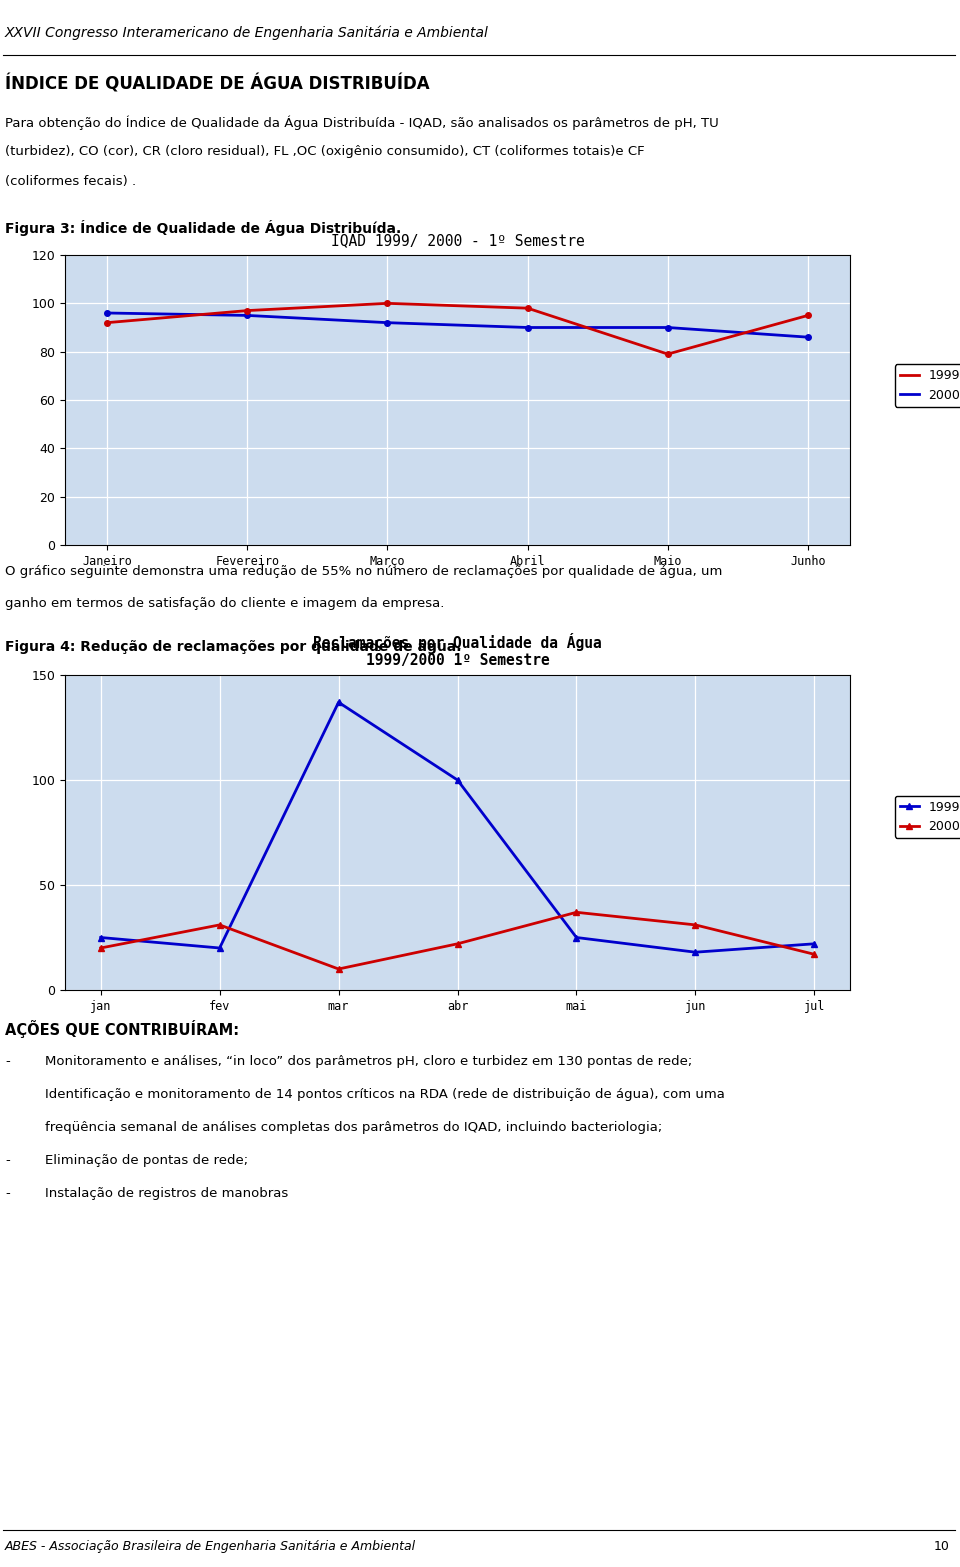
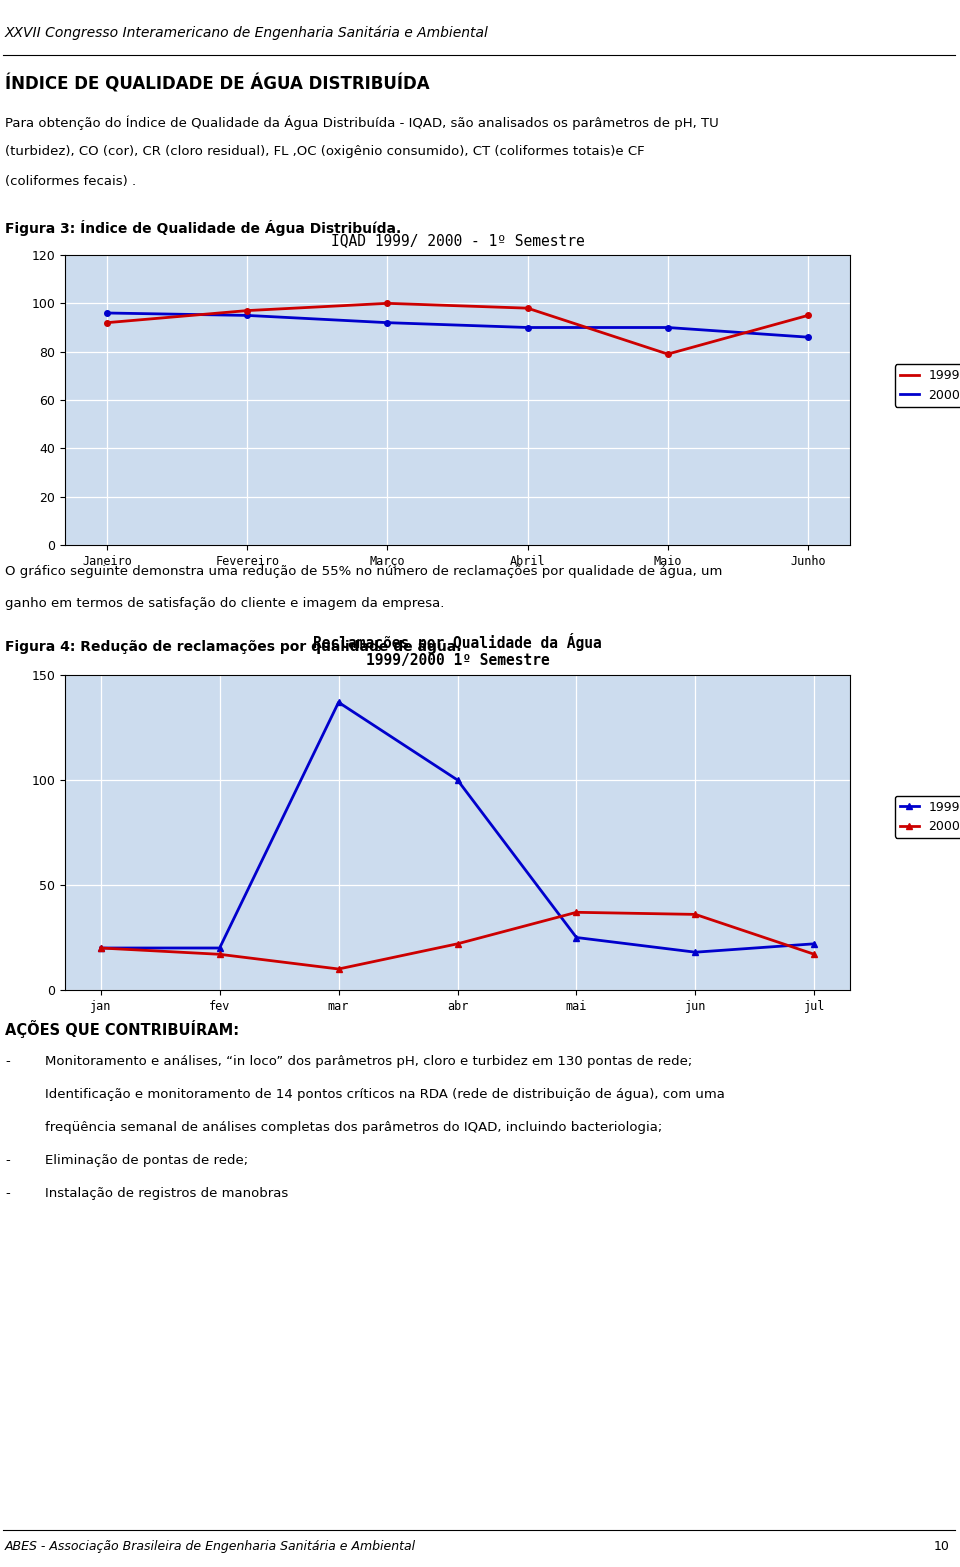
1999/jan: 25 -> 20
2000/fev: 31 -> 17
2000/jun: 31 -> 36
